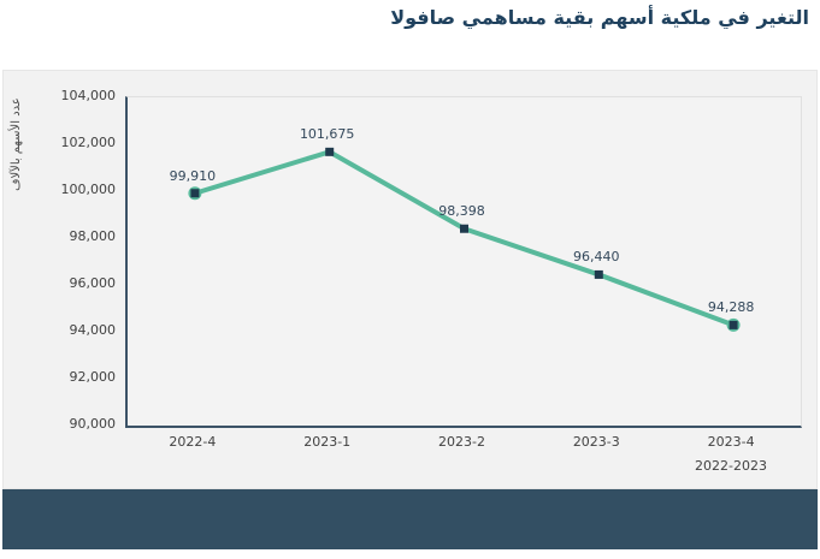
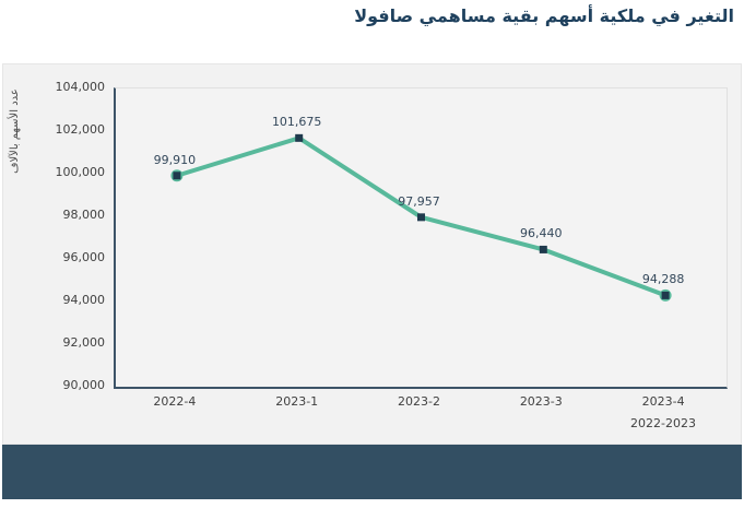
2023-2: 98,398 -> 97,957
